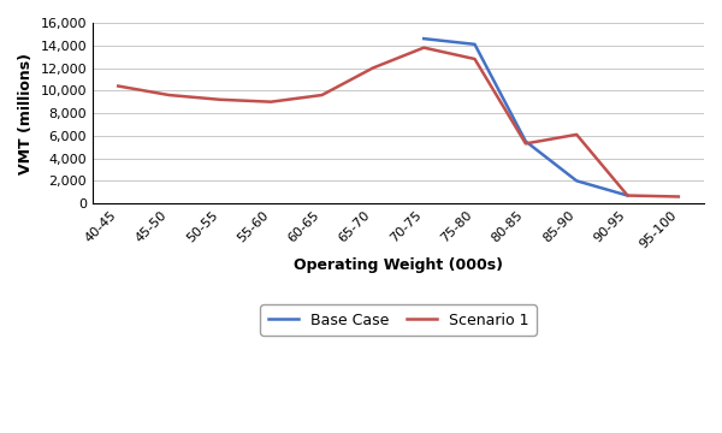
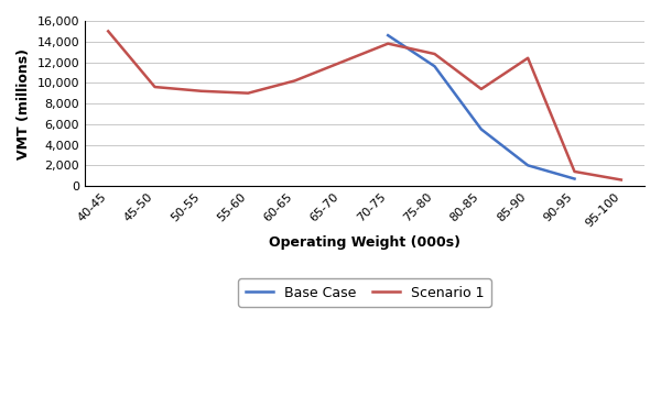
Scenario 1/40-45: 10,400 -> 15,000
Scenario 1/60-65: 9,600 -> 10,200
Base Case/75-80: 14,100 -> 11,600
Scenario 1/80-85: 5,300 -> 9,400
Scenario 1/85-90: 6,100 -> 12,400
Scenario 1/90-95: 700 -> 1,400
